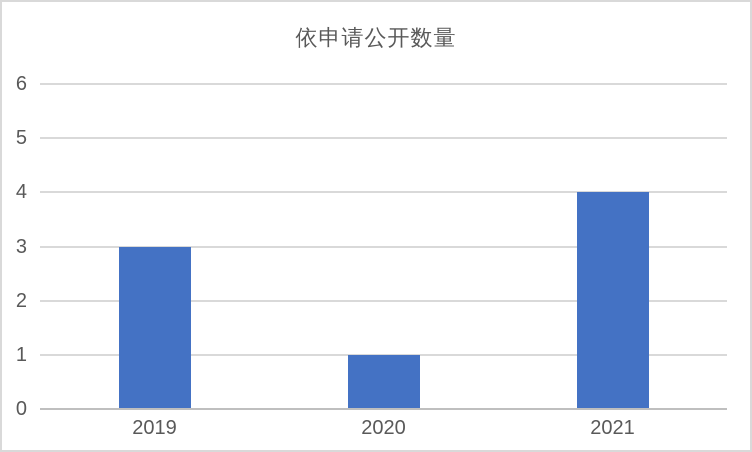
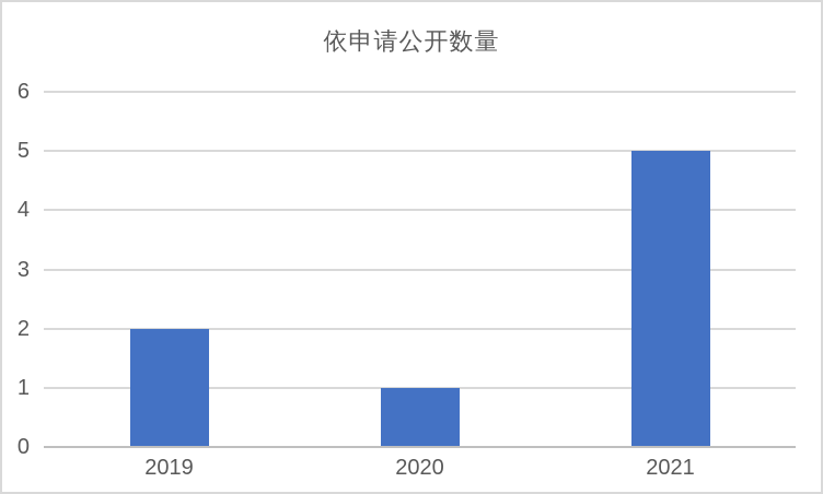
2019: 3 -> 2
2021: 4 -> 5
